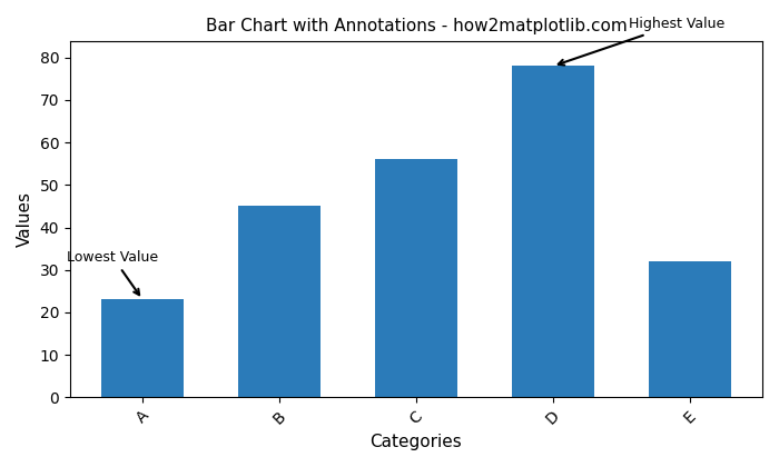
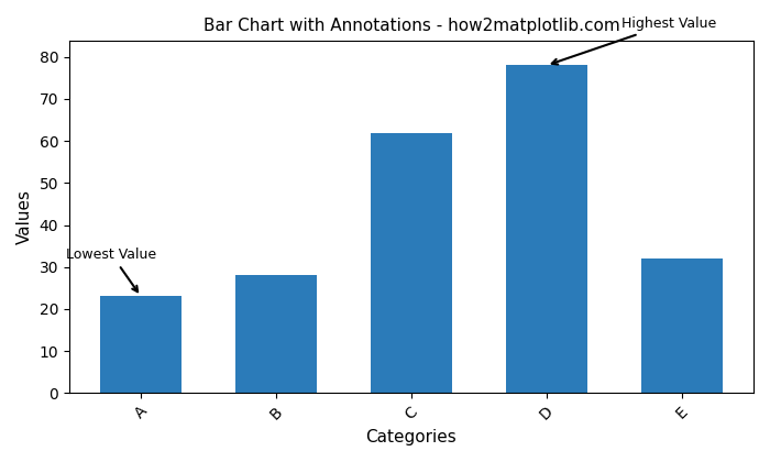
B: 45 -> 28
C: 56 -> 62
